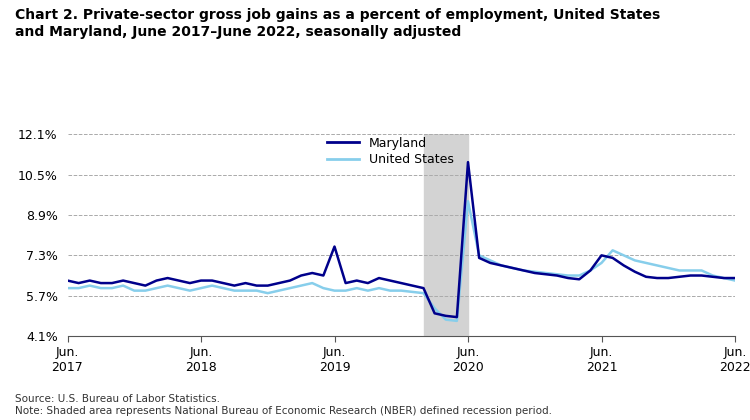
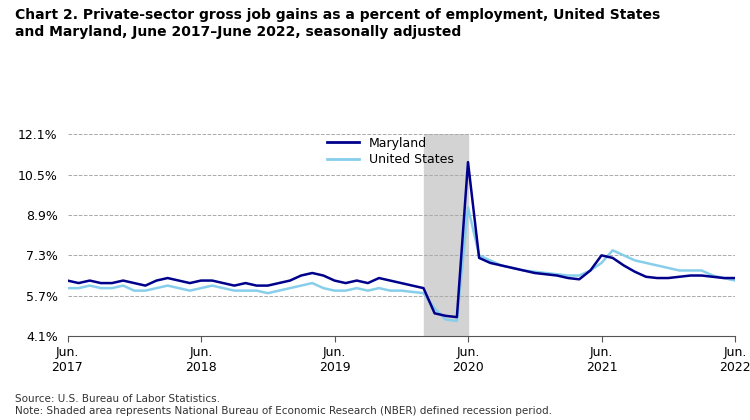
Maryland/Jun. 2019: 7.65% -> 6.30%
United States/Jun. 2020: 9.45% -> 9.20%
